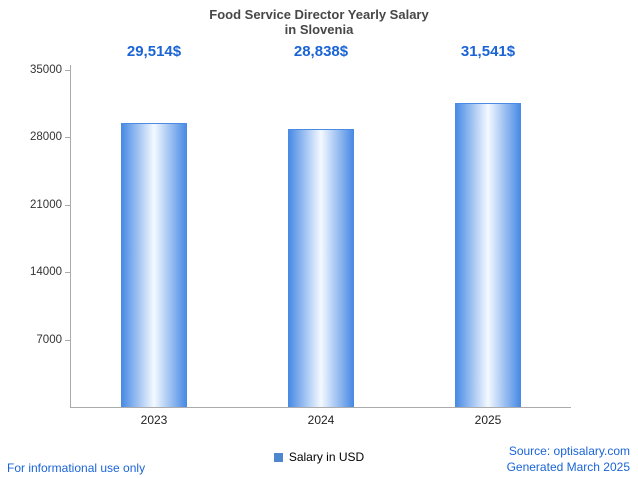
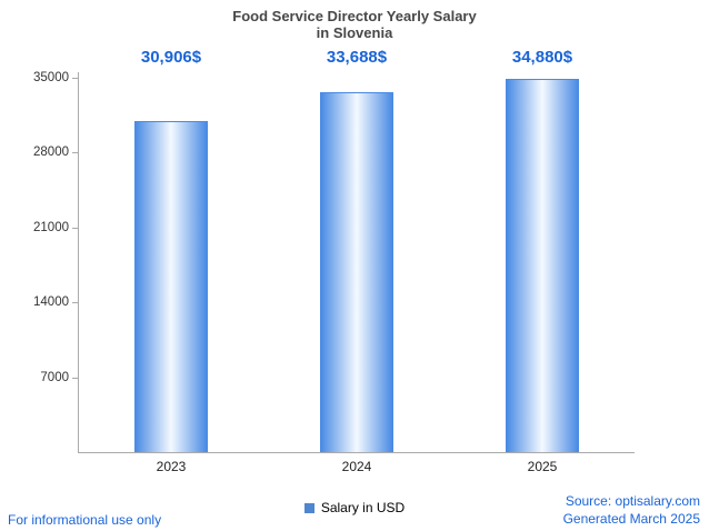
2023: 29,514 -> 30,906
2024: 28,838 -> 33,688
2025: 31,541 -> 34,880
